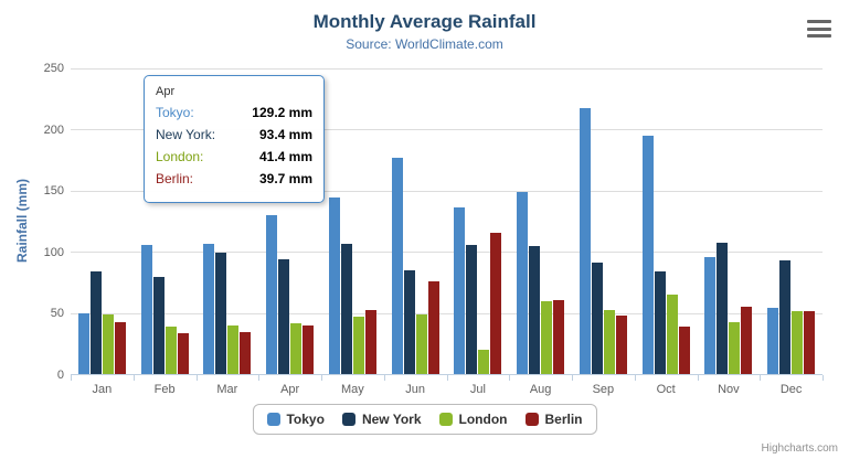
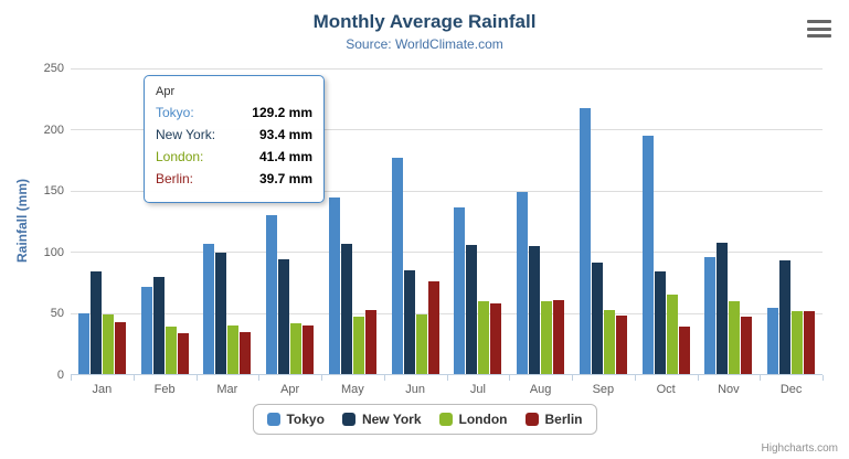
Tokyo/Feb: 105 -> 72
London/Jul: 20 -> 59
Berlin/Jul: 115 -> 57
London/Nov: 42 -> 59
Berlin/Nov: 55 -> 47
